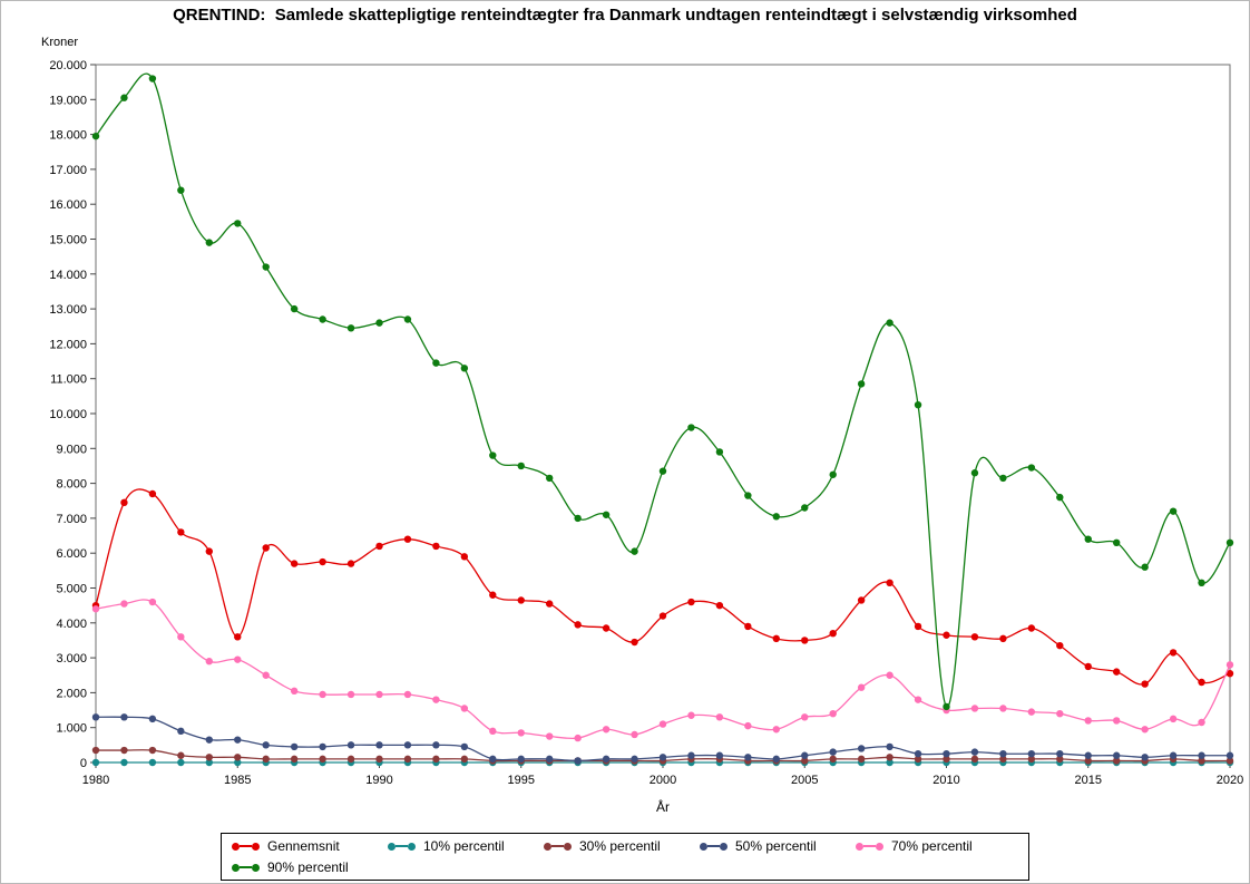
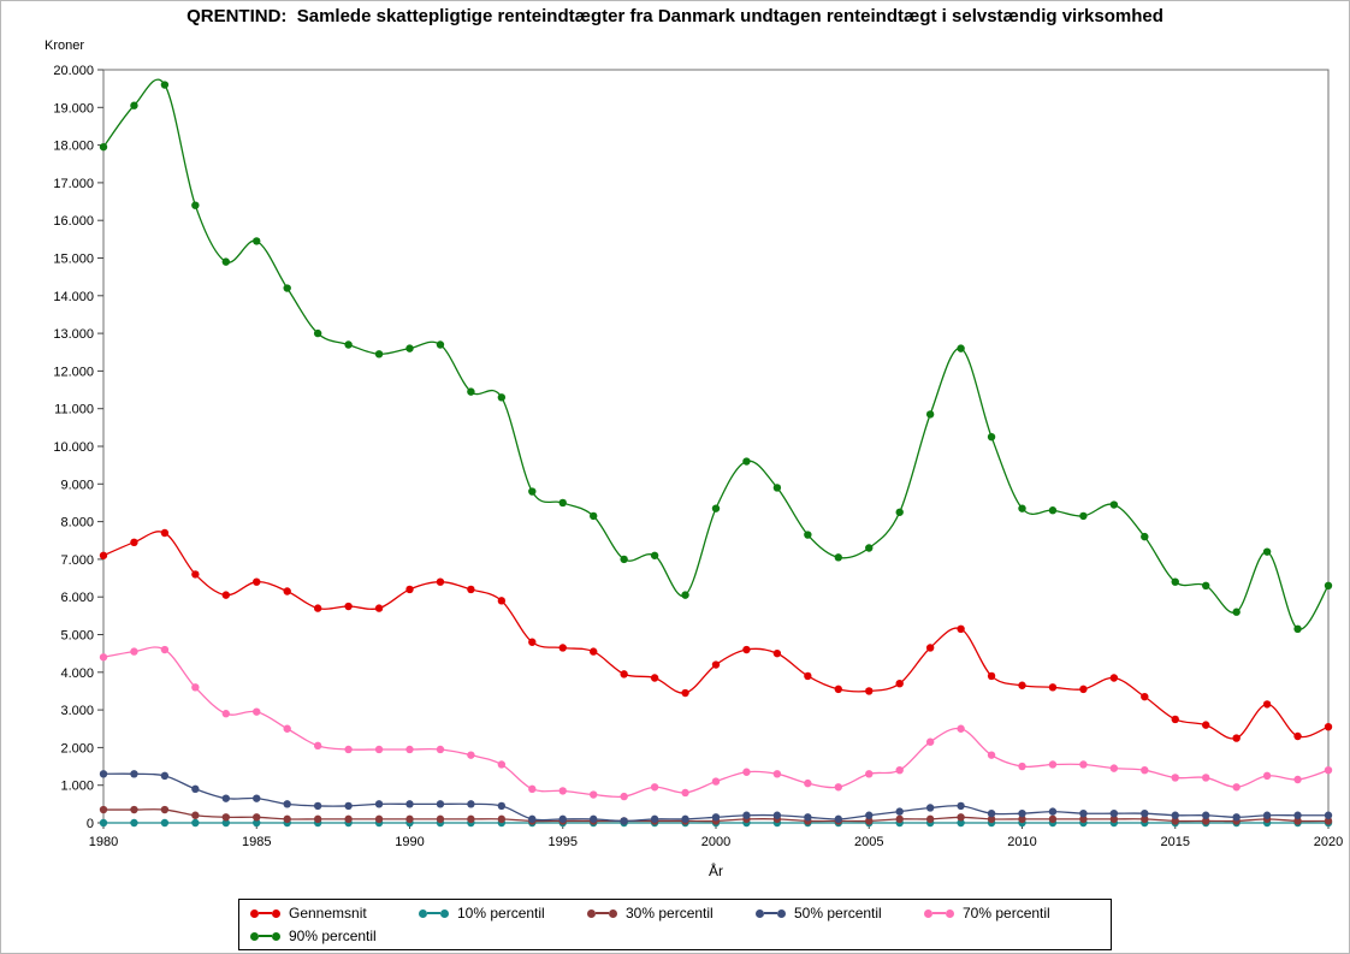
Gennemsnit/1980: 4500 -> 7100
Gennemsnit/1985: 3600 -> 6400
90% percentil/2010: 1600 -> 8400
70% percentil/2020: 2800 -> 1400
